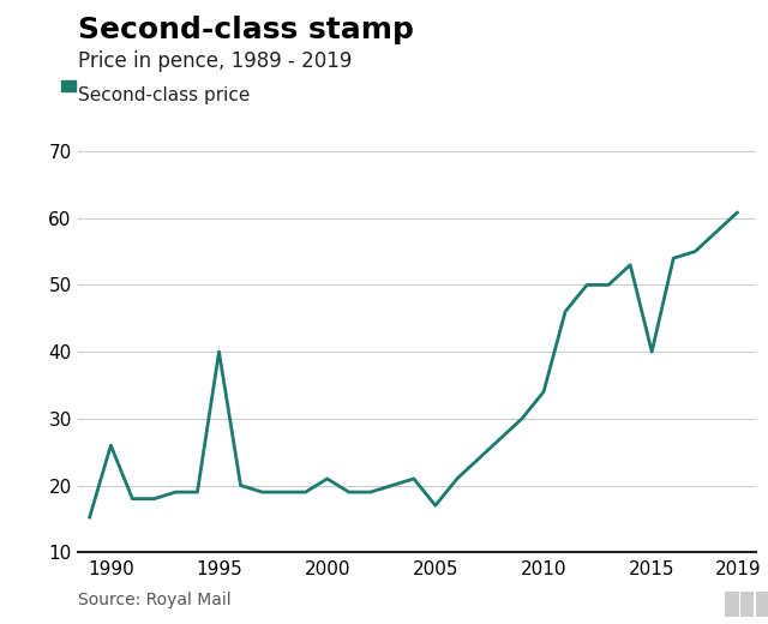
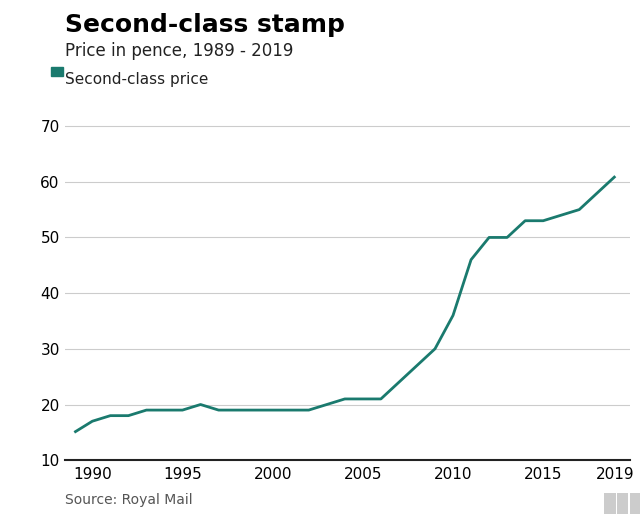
1990: 26 -> 17
1995: 40 -> 19
2000: 21 -> 19
2005: 17 -> 21
2010: 34 -> 36
2015: 40 -> 53
